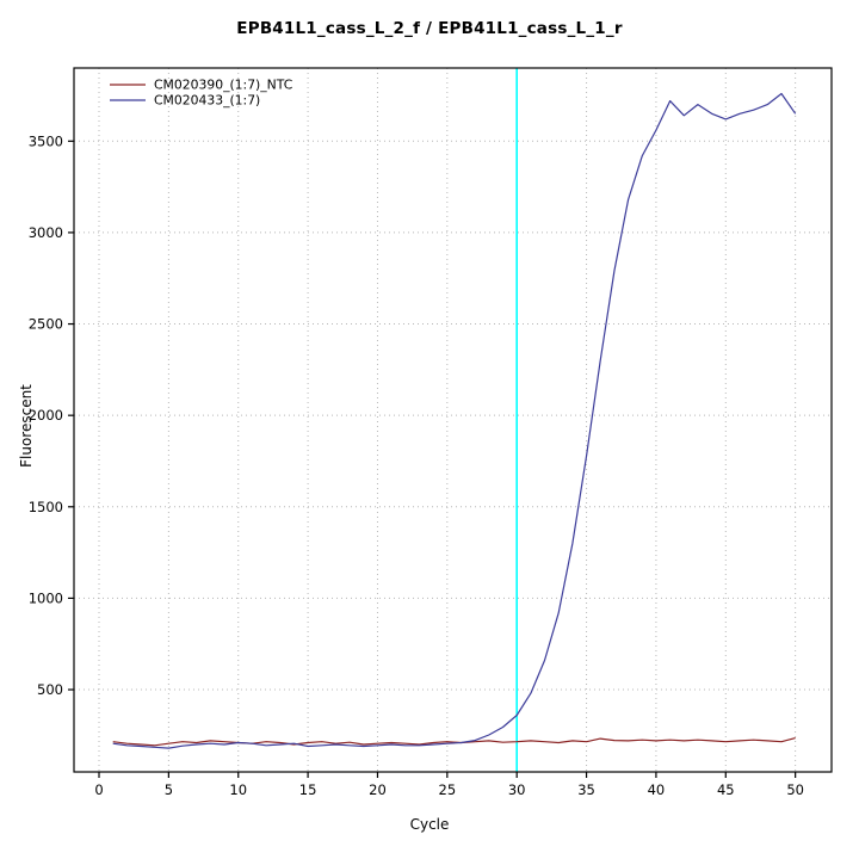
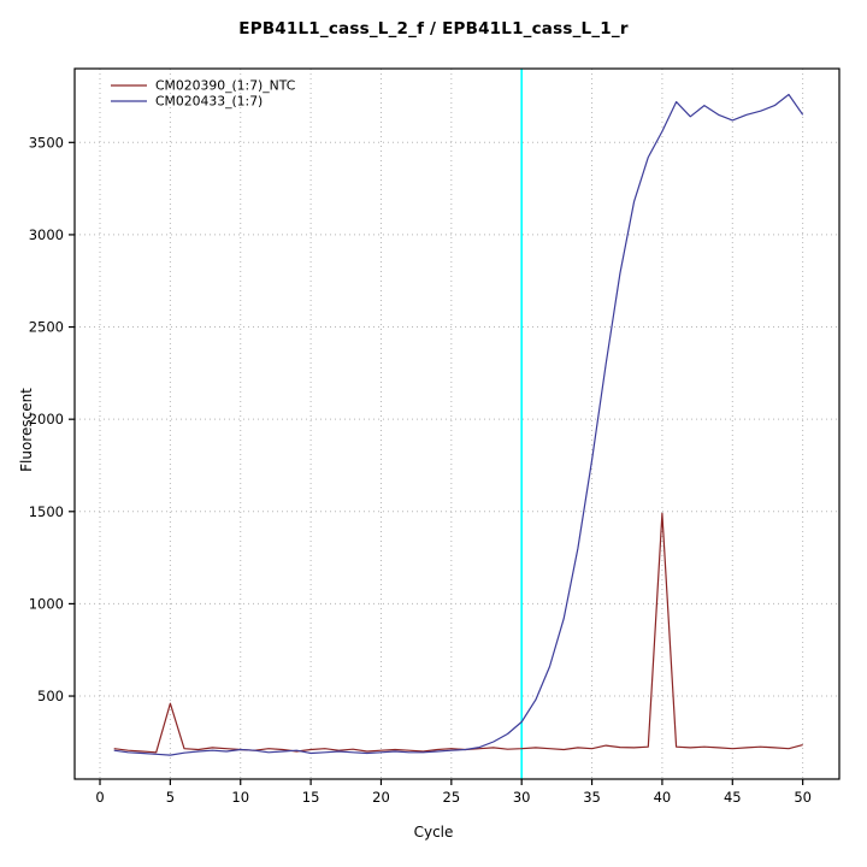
CM020390_(1:7)_NTC/5: 200 -> 460
CM020390_(1:7)_NTC/40: 220 -> 1490
